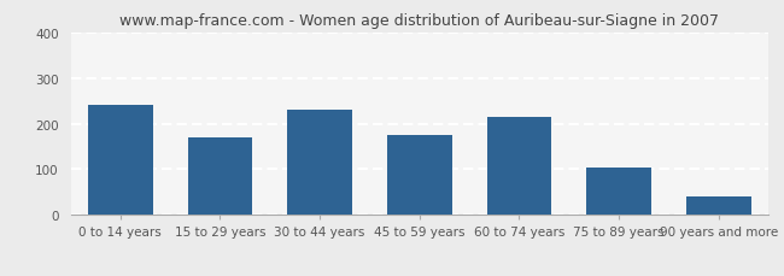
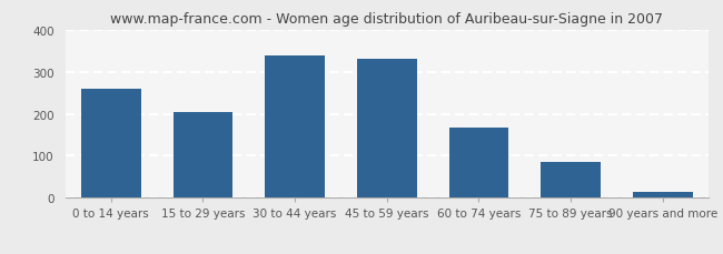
0 to 14 years: 240 -> 258
15 to 29 years: 170 -> 203
30 to 44 years: 230 -> 338
45 to 59 years: 175 -> 330
60 to 74 years: 215 -> 168
75 to 89 years: 105 -> 85
90 years and more: 40 -> 14
